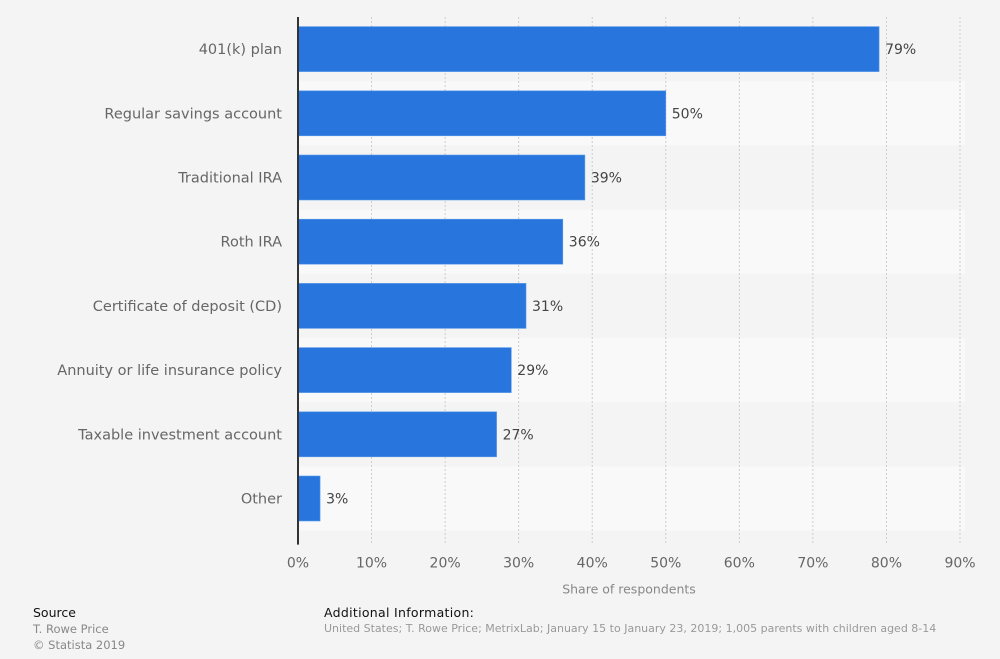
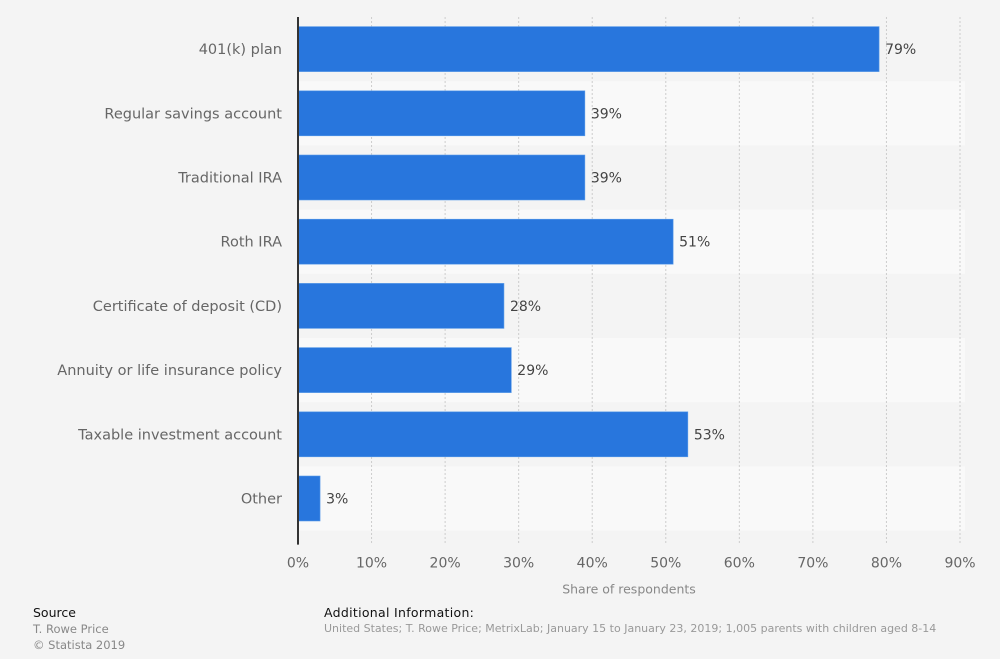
Regular savings account: 50% -> 39%
Roth IRA: 36% -> 51%
Certificate of deposit (CD): 31% -> 28%
Taxable investment account: 27% -> 53%
